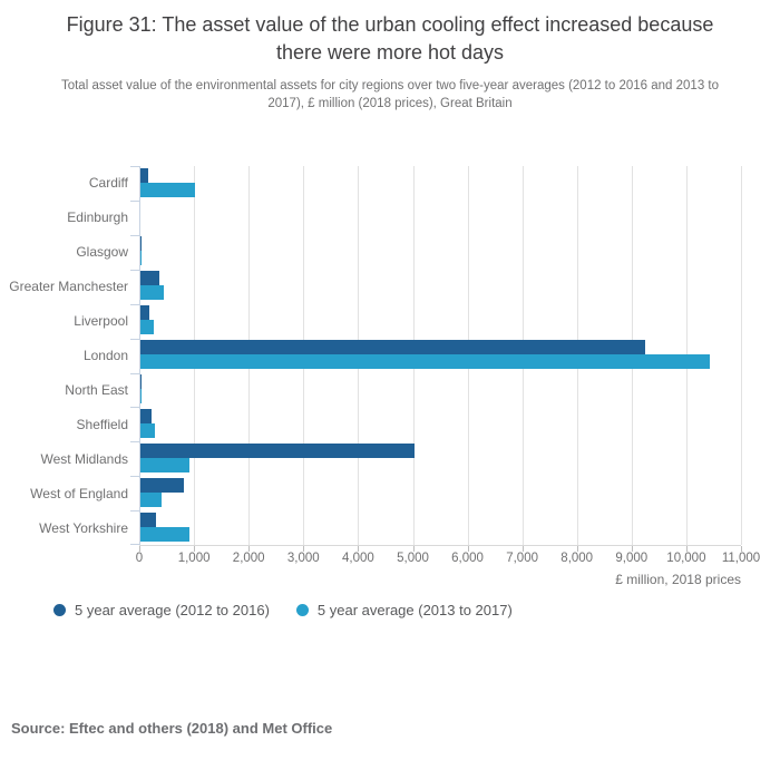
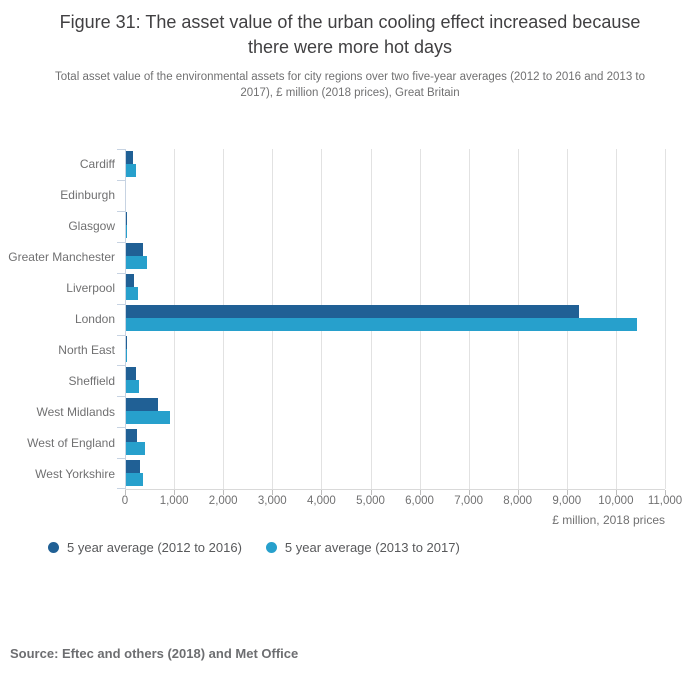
5 year average (2013 to 2017)/Cardiff: 1000 -> 200
5 year average (2012 to 2016)/West Midlands: 5000 -> 600
5 year average (2012 to 2016)/West of England: 800 -> 200
5 year average (2013 to 2017)/West Yorkshire: 900 -> 300
